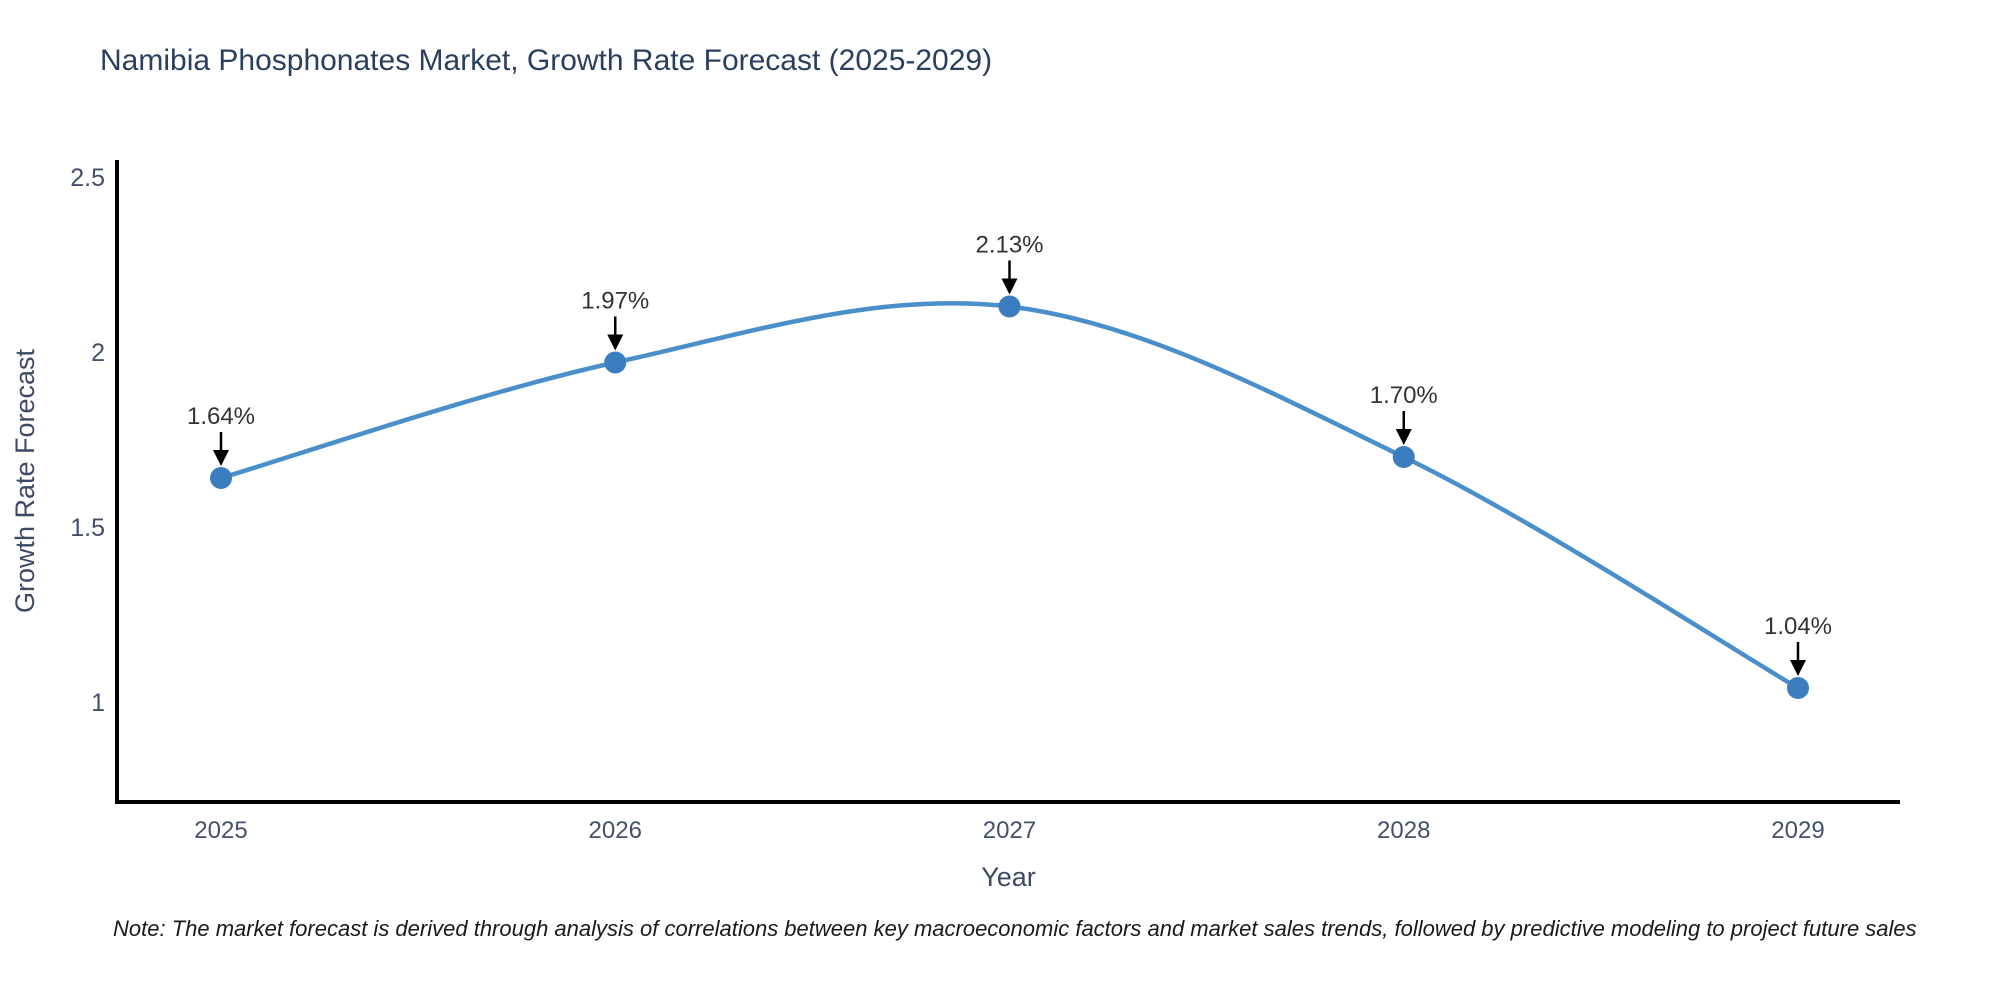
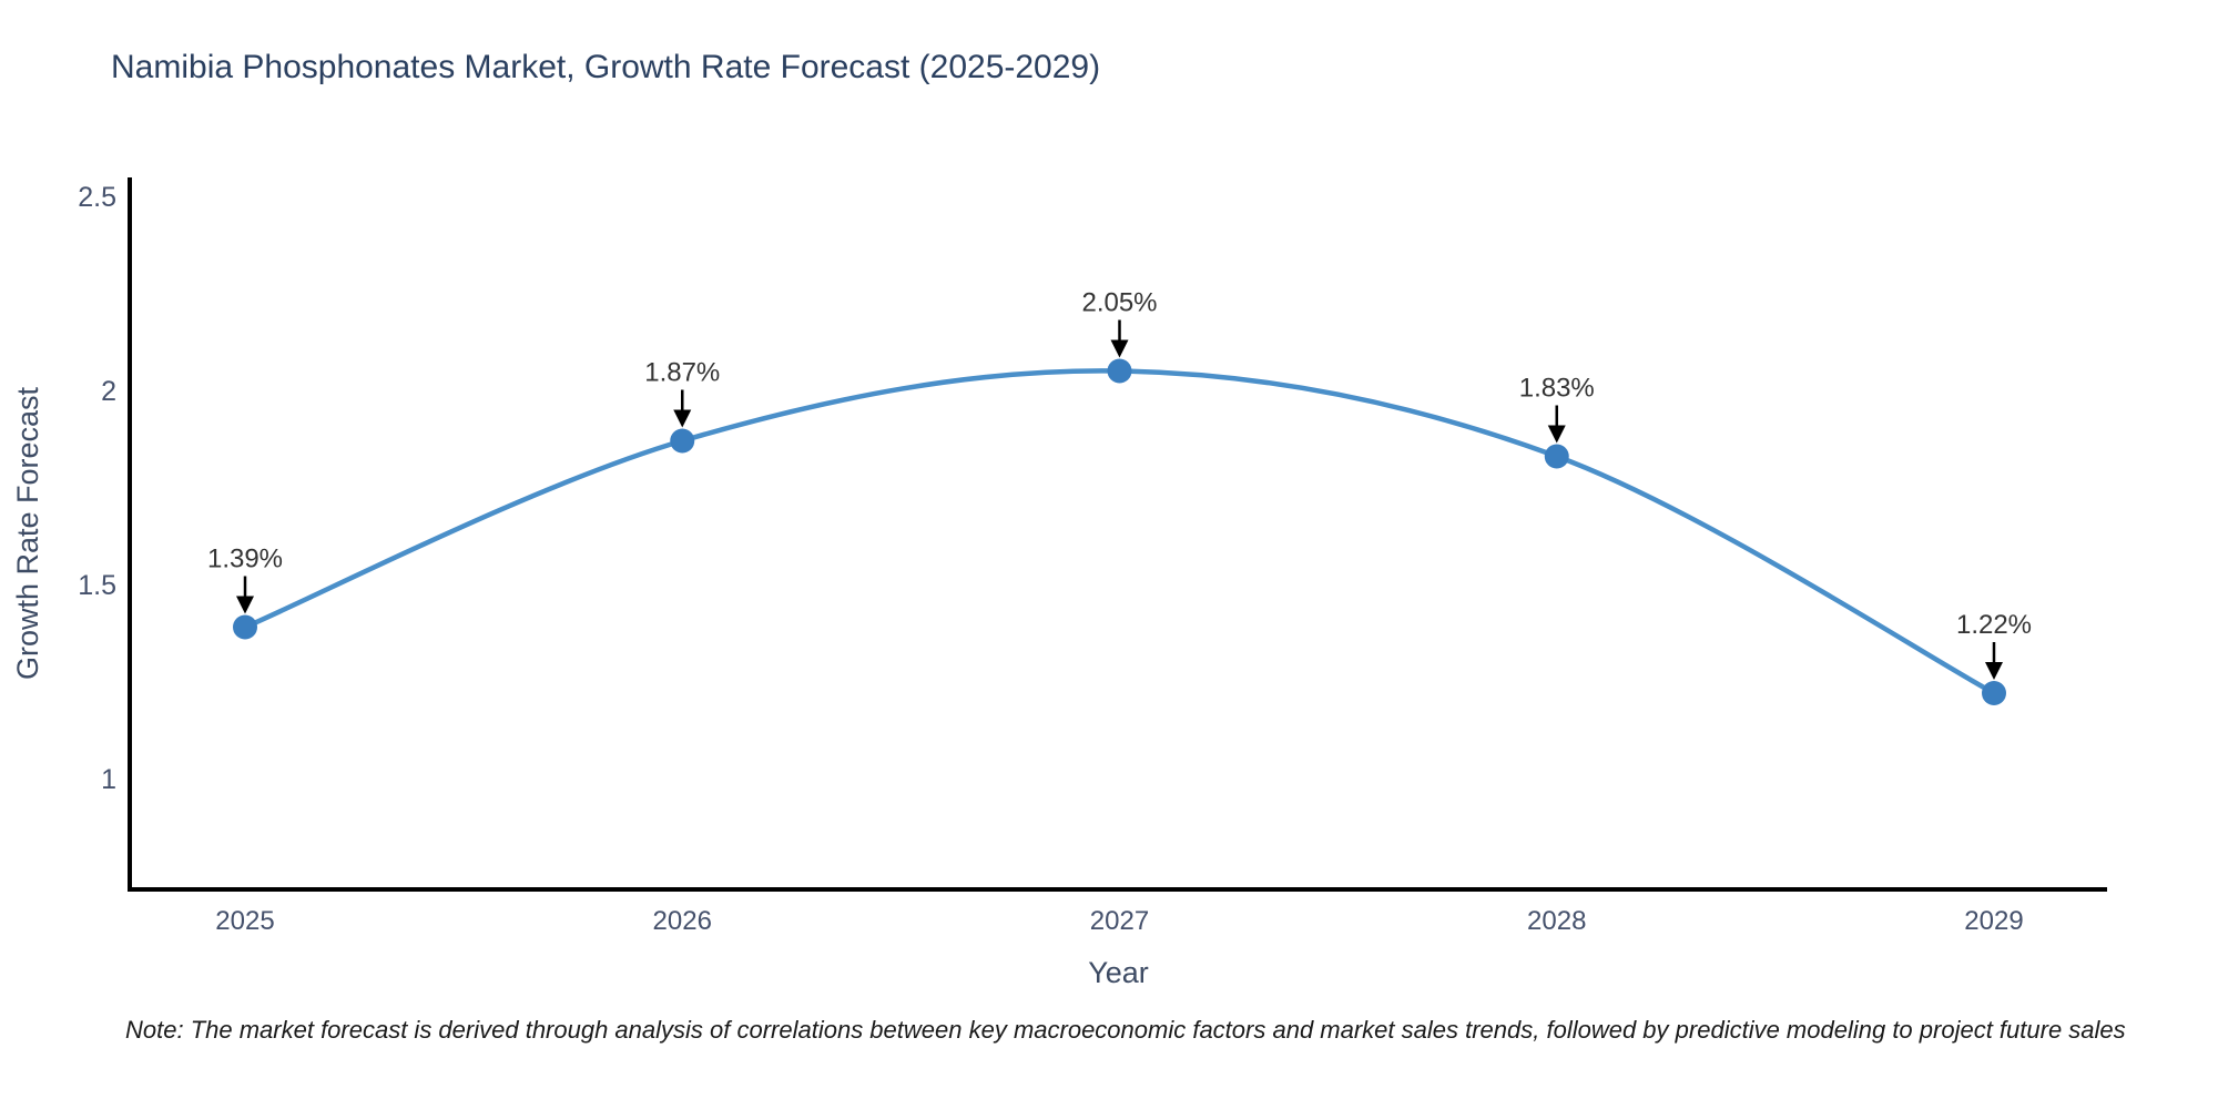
2025: 1.64% -> 1.39%
2026: 1.97% -> 1.87%
2027: 2.13% -> 2.05%
2028: 1.70% -> 1.83%
2029: 1.04% -> 1.22%
